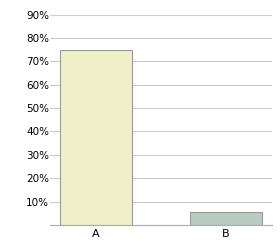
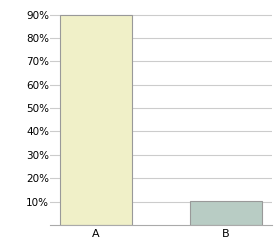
A: 75.0% -> 89.7%
B: 5.5% -> 10.3%
